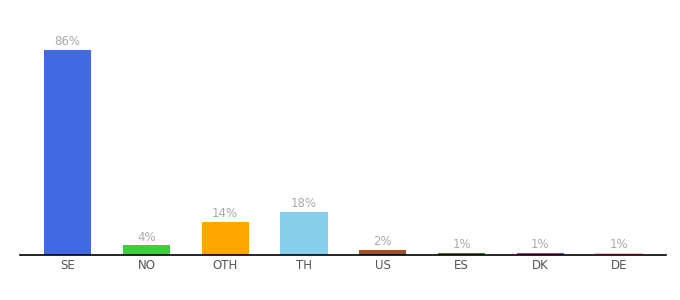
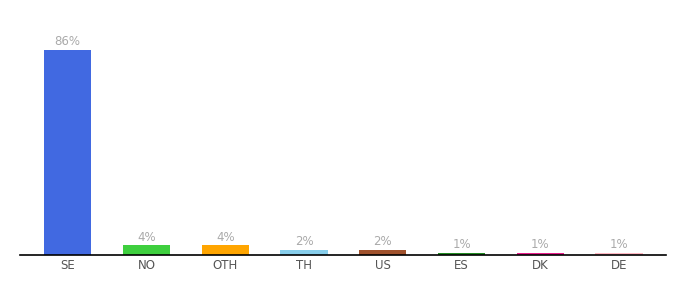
OTH: 14% -> 4%
TH: 18% -> 2%
